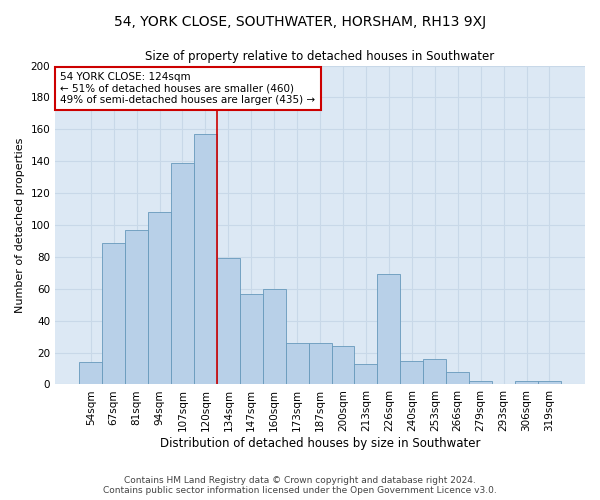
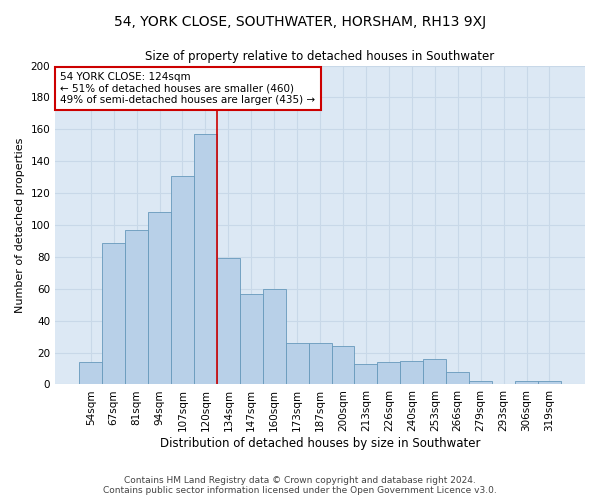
107sqm: 139 -> 131
226sqm: 69 -> 14
